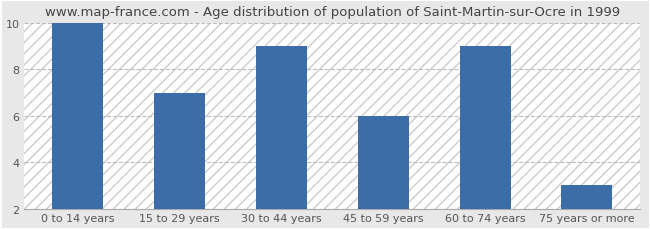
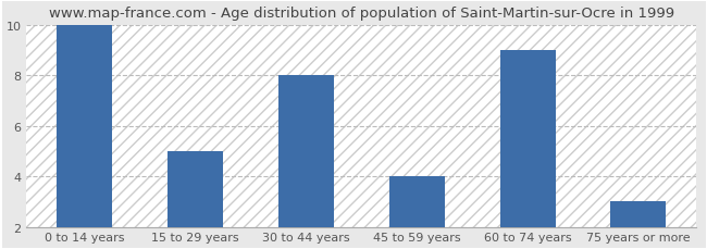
15 to 29 years: 7 -> 5
30 to 44 years: 9 -> 8
45 to 59 years: 6 -> 4
